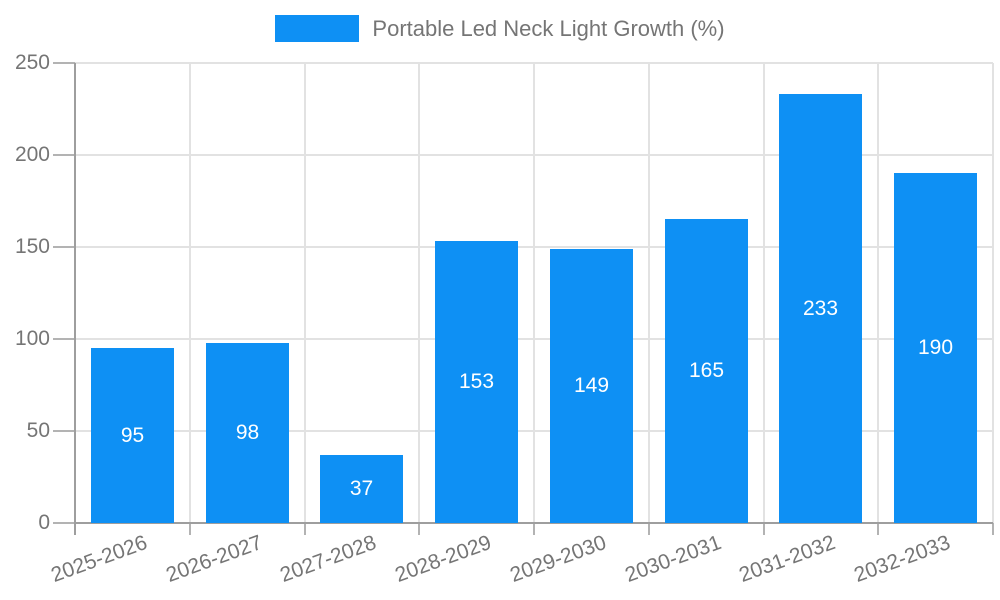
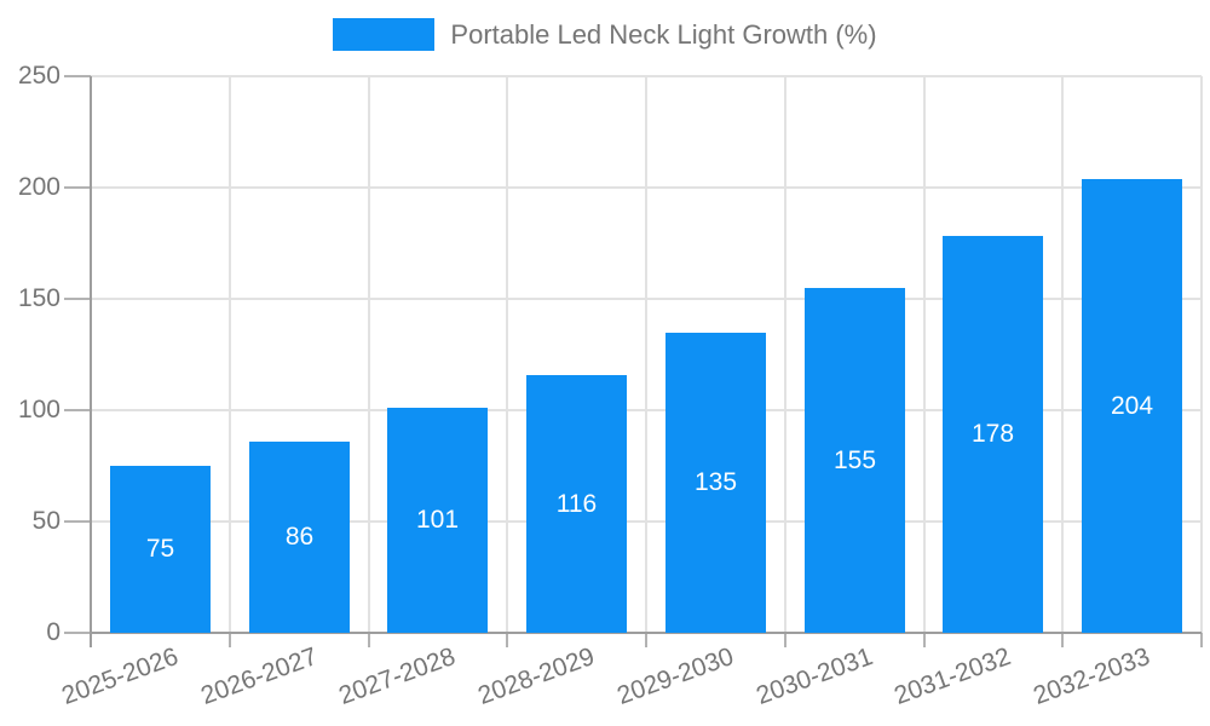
2025-2026: 95 -> 75
2026-2027: 98 -> 86
2027-2028: 37 -> 101
2028-2029: 153 -> 116
2029-2030: 149 -> 135
2030-2031: 165 -> 155
2031-2032: 233 -> 178
2032-2033: 190 -> 204
